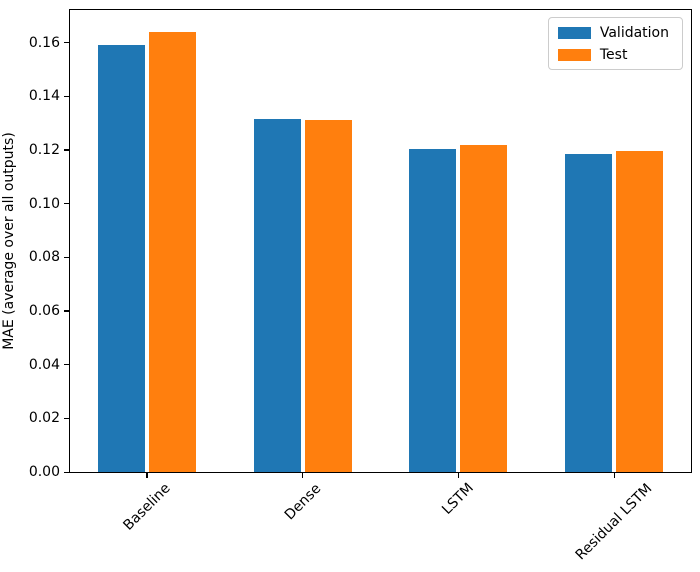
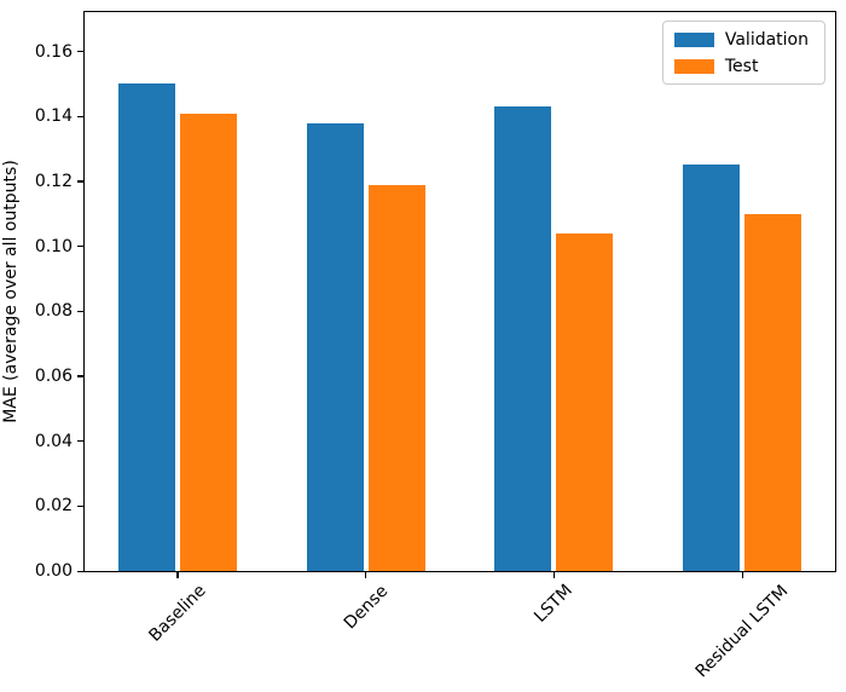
Validation/Baseline: 0.159 -> 0.150
Test/Baseline: 0.164 -> 0.141
Validation/Dense: 0.132 -> 0.138
Test/Dense: 0.131 -> 0.119
Validation/LSTM: 0.120 -> 0.143
Test/LSTM: 0.122 -> 0.104
Validation/Residual LSTM: 0.118 -> 0.125
Test/Residual LSTM: 0.119 -> 0.110
